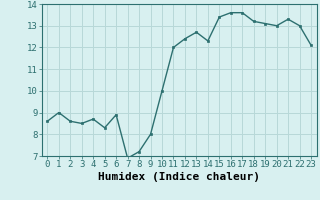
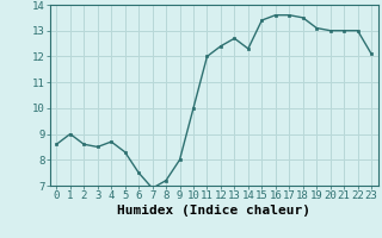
6: 8.9 -> 7.5
18: 13.2 -> 13.5
21: 13.3 -> 13.0
